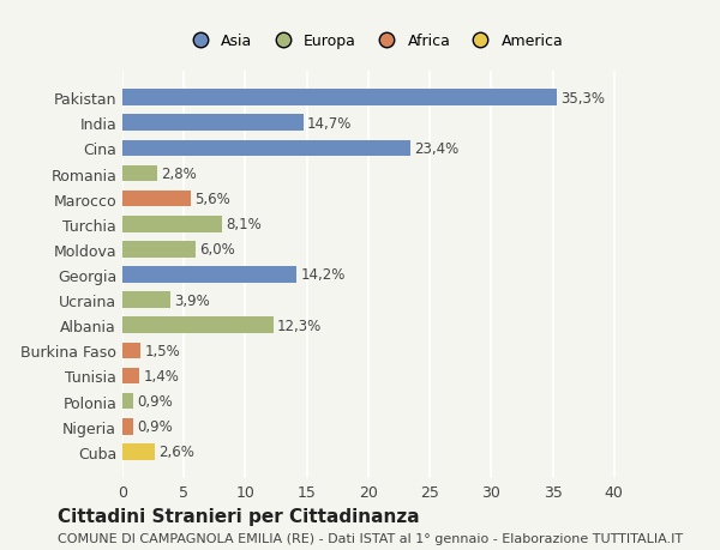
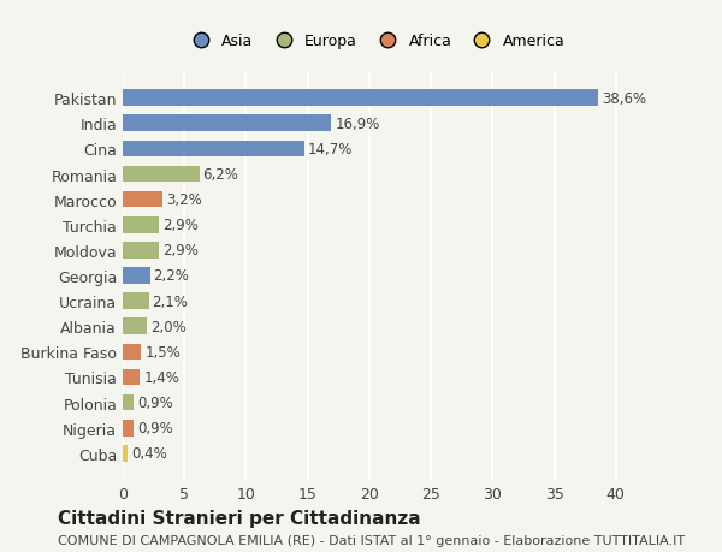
Pakistan: 35,3% -> 38,6%
India: 14,7% -> 16,9%
Cina: 23,4% -> 14,7%
Romania: 2,8% -> 6,2%
Marocco: 5,6% -> 3,2%
Turchia: 8,1% -> 2,9%
Moldova: 6,0% -> 2,9%
Georgia: 14,2% -> 2,2%
Ucraina: 3,9% -> 2,1%
Albania: 12,3% -> 2,0%
Cuba: 2,6% -> 0,4%
